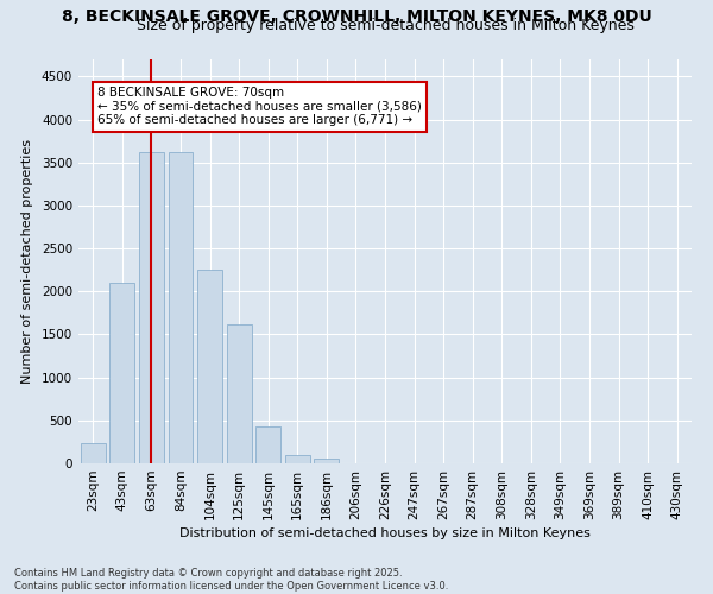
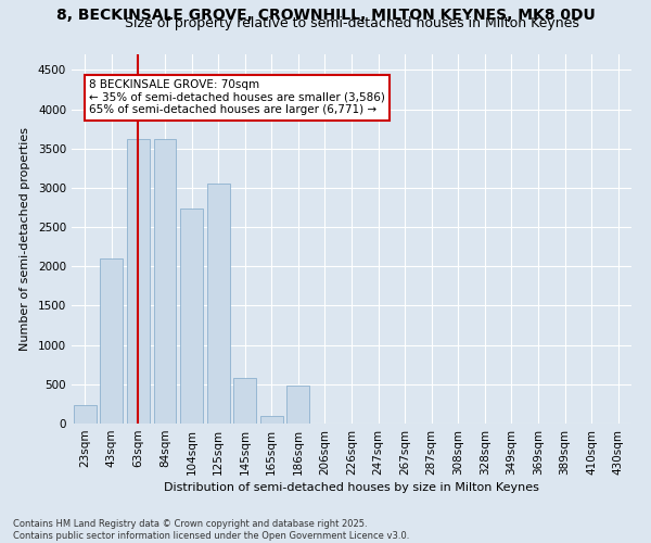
104sqm: 2250 -> 2740
125sqm: 1620 -> 3060
145sqm: 430 -> 580
186sqm: 50 -> 480
